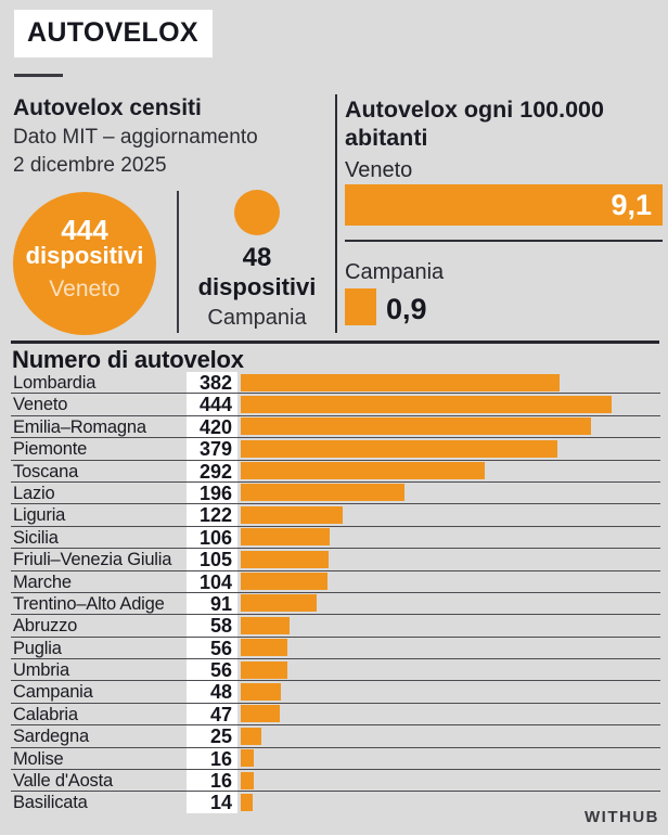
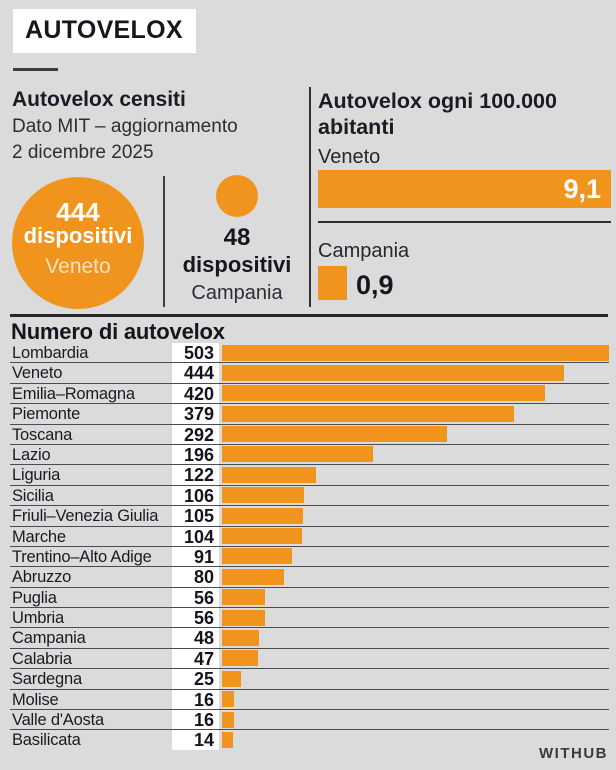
Numero di autovelox/Lombardia: 382 -> 503
Numero di autovelox/Abruzzo: 58 -> 80
